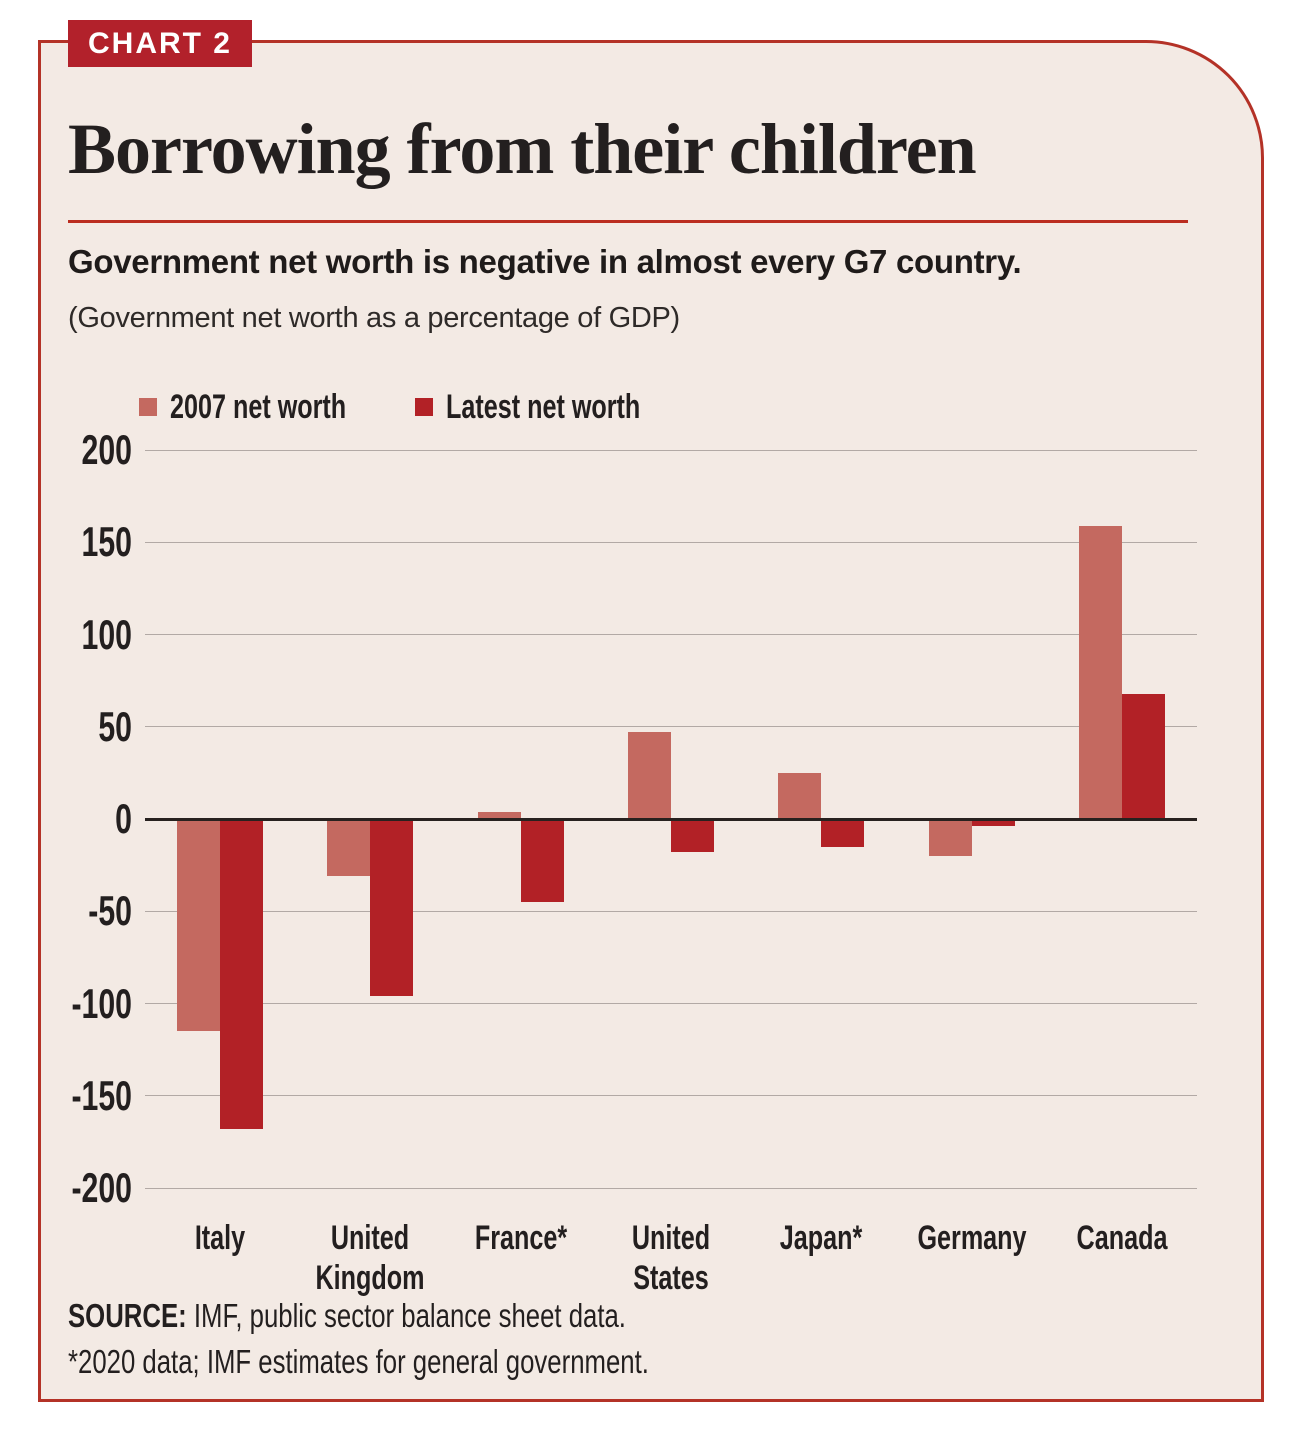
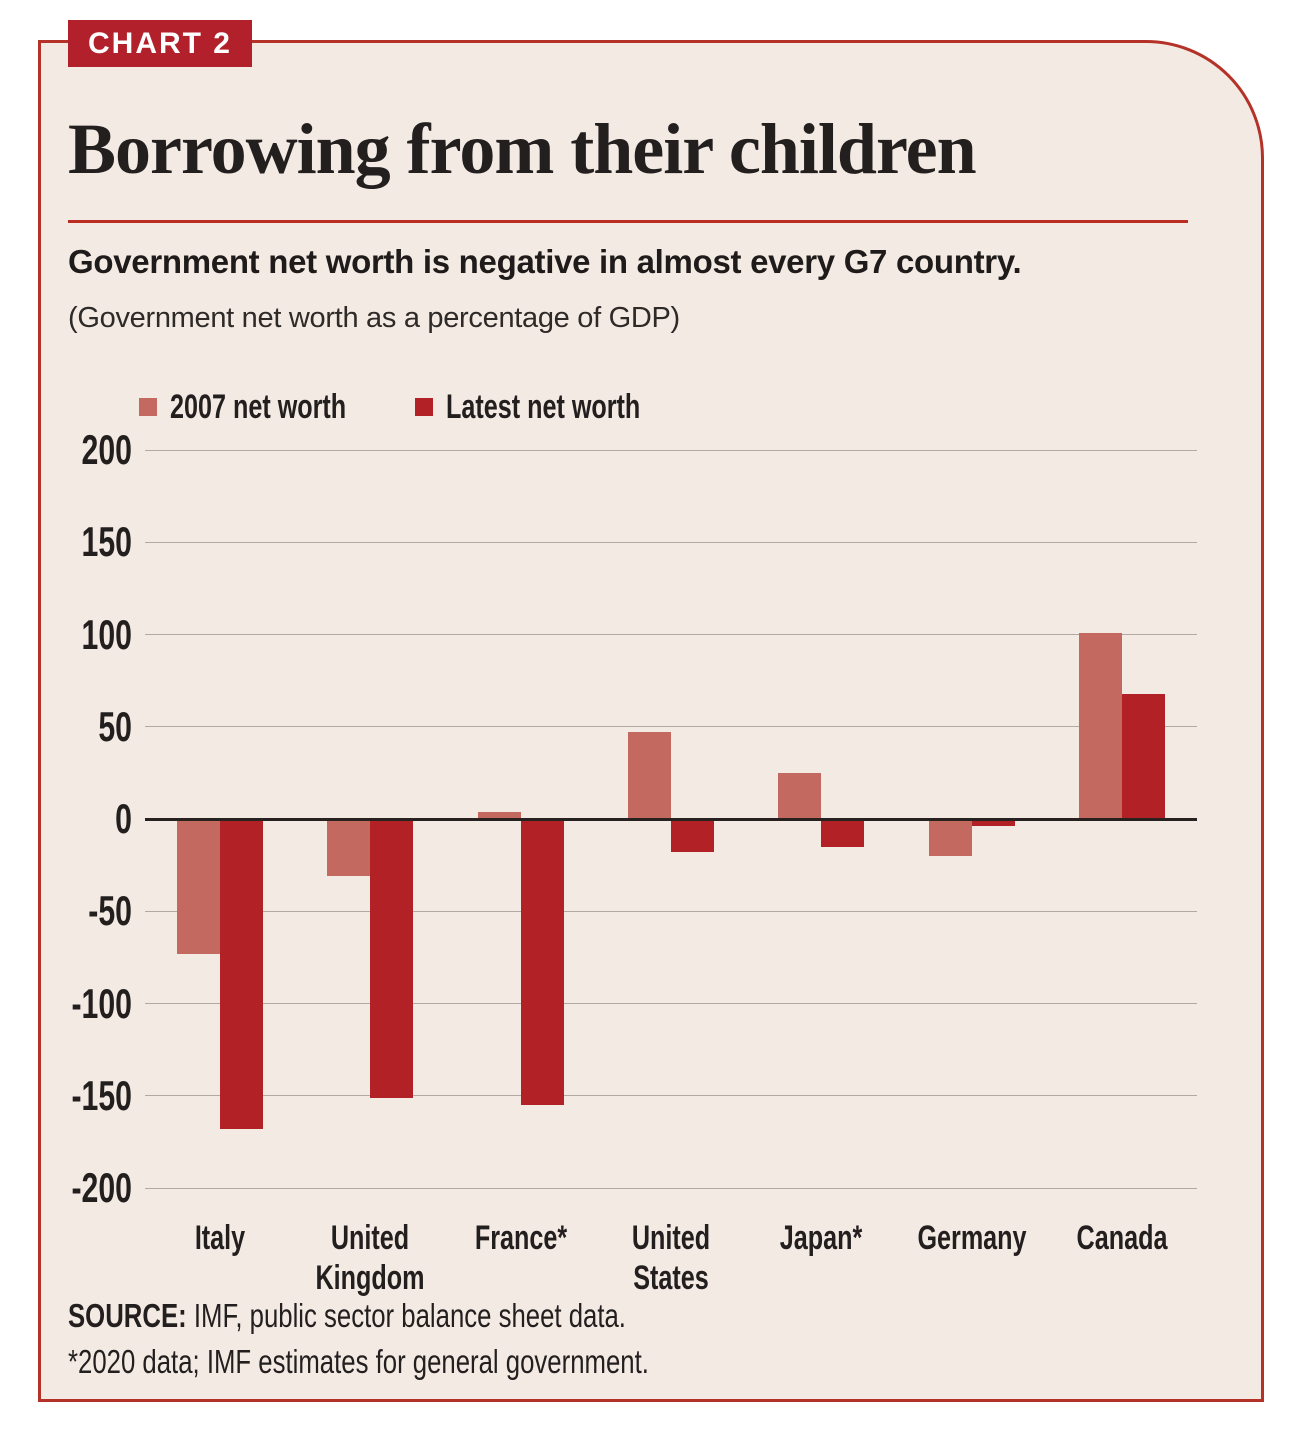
2007 net worth/Italy: -115 -> -73
Latest net worth/United Kingdom: -96 -> -151
Latest net worth/France*: -45 -> -155
2007 net worth/Canada: 159 -> 101
